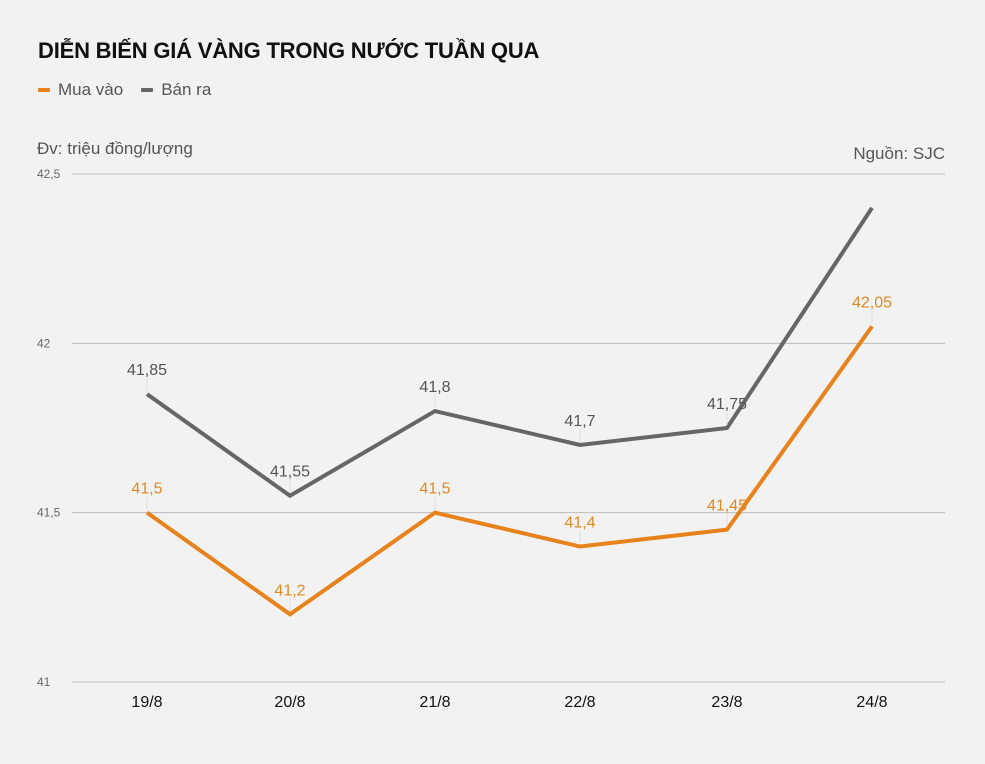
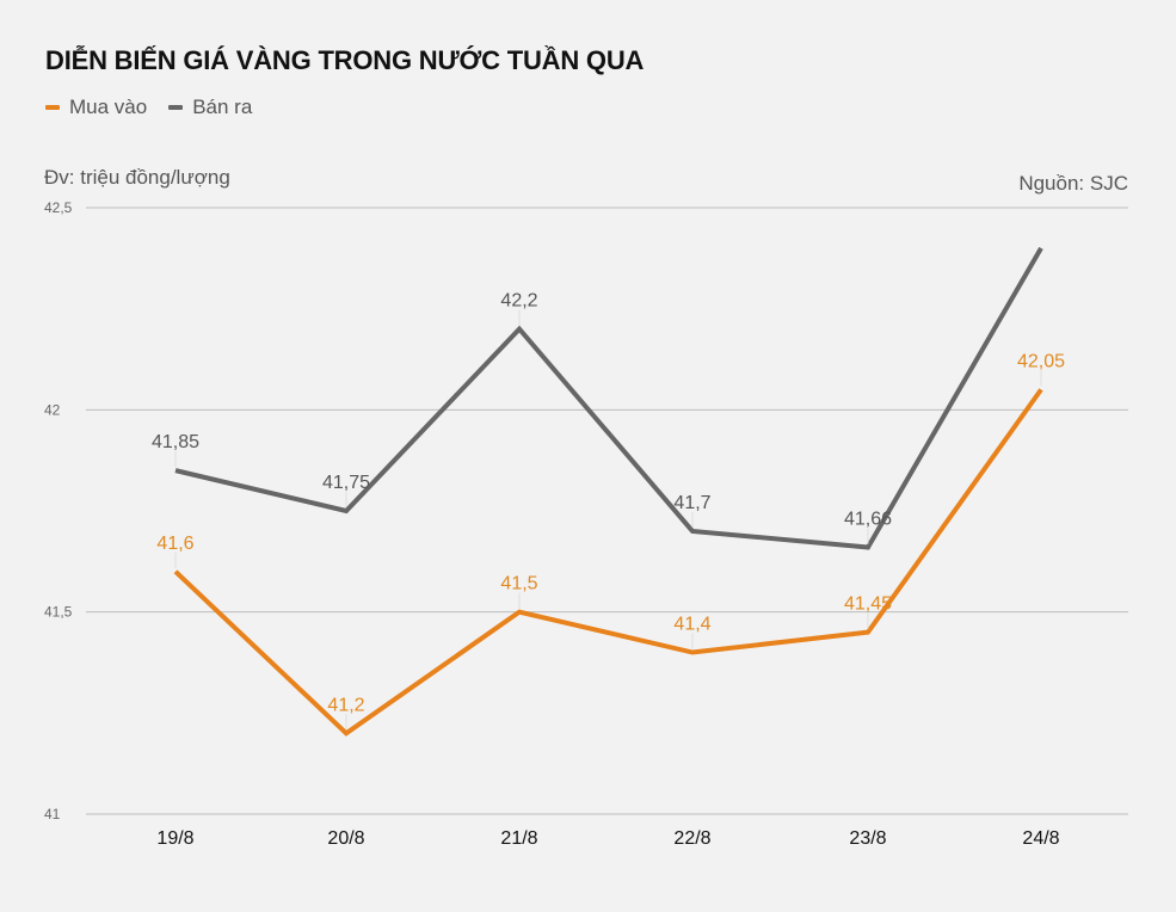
Mua vào/19/8: 41,5 -> 41,6
Bán ra/20/8: 41,55 -> 41,75
Bán ra/21/8: 41,8 -> 42,2
Bán ra/23/8: 41,75 -> 41,66
